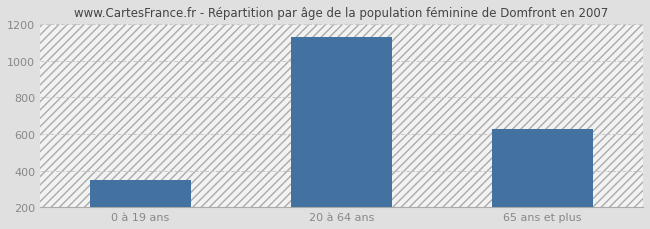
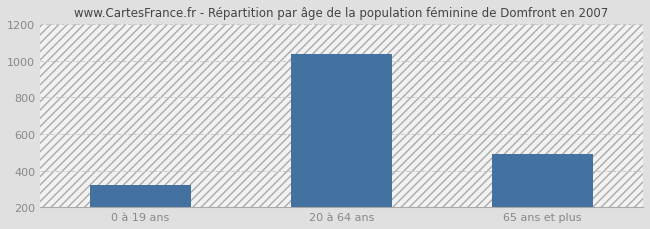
0 à 19 ans: 350 -> 320
20 à 64 ans: 1130 -> 1040
65 ans et plus: 630 -> 490
